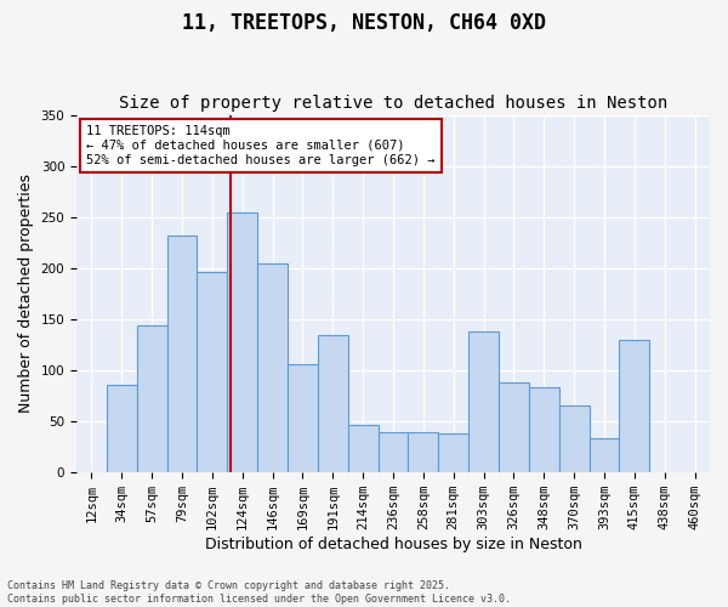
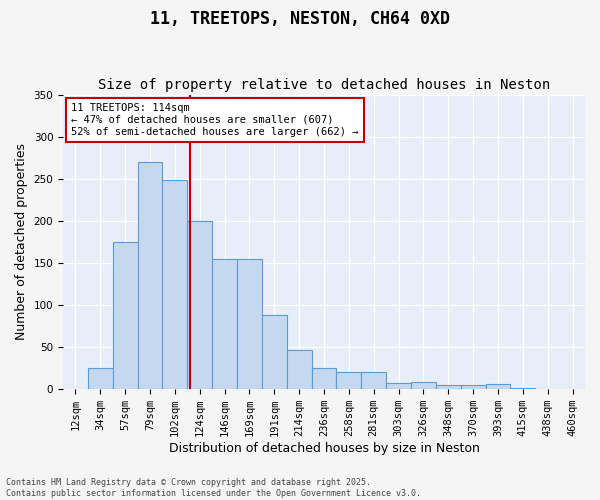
34sqm: 86 -> 25
57sqm: 144 -> 175
79sqm: 232 -> 270
102sqm: 196 -> 248
124sqm: 254 -> 200
146sqm: 204 -> 155
169sqm: 106 -> 155
191sqm: 134 -> 88
236sqm: 40 -> 25
258sqm: 40 -> 20
281sqm: 38 -> 20
303sqm: 138 -> 7
326sqm: 88 -> 9
348sqm: 84 -> 5
370sqm: 66 -> 5
393sqm: 34 -> 6
415sqm: 130 -> 1
